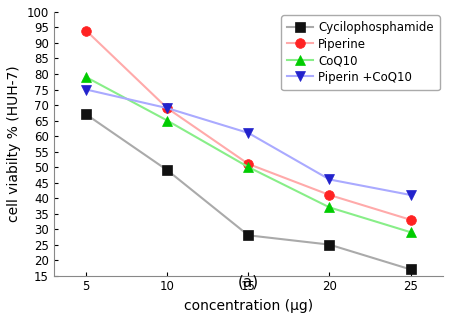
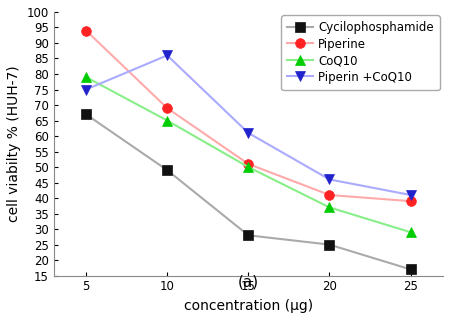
Piperin +CoQ10/10: 69 -> 86
Piperine/25: 33 -> 39
